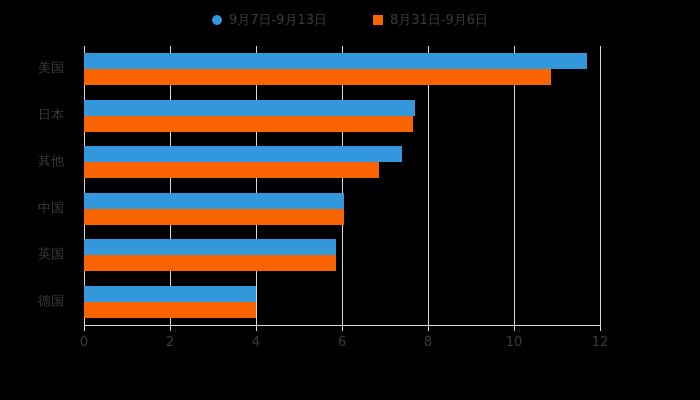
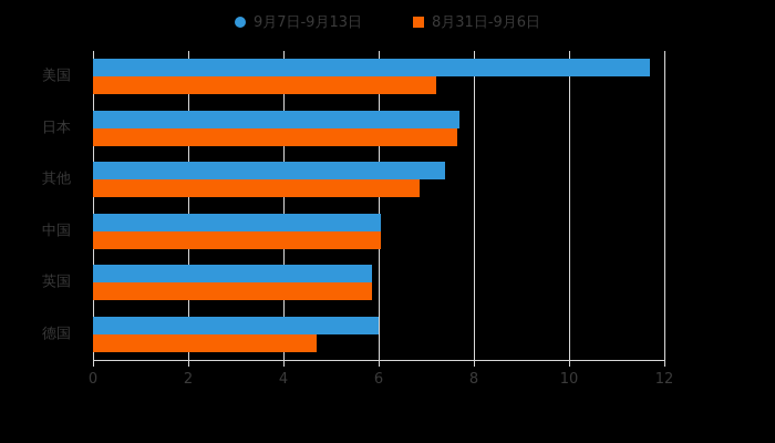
8月31日-9月6日/美国: 10.8 -> 7.2
9月7日-9月13日/德国: 4.0 -> 6.0
8月31日-9月6日/德国: 4.0 -> 4.7
